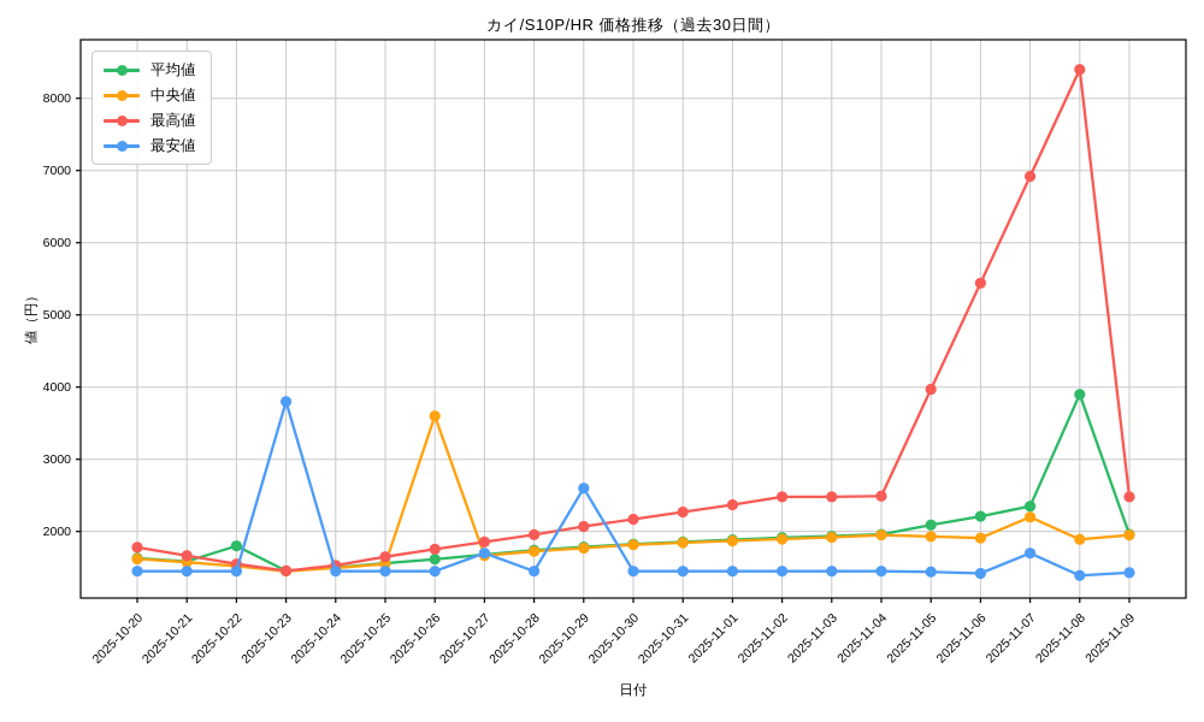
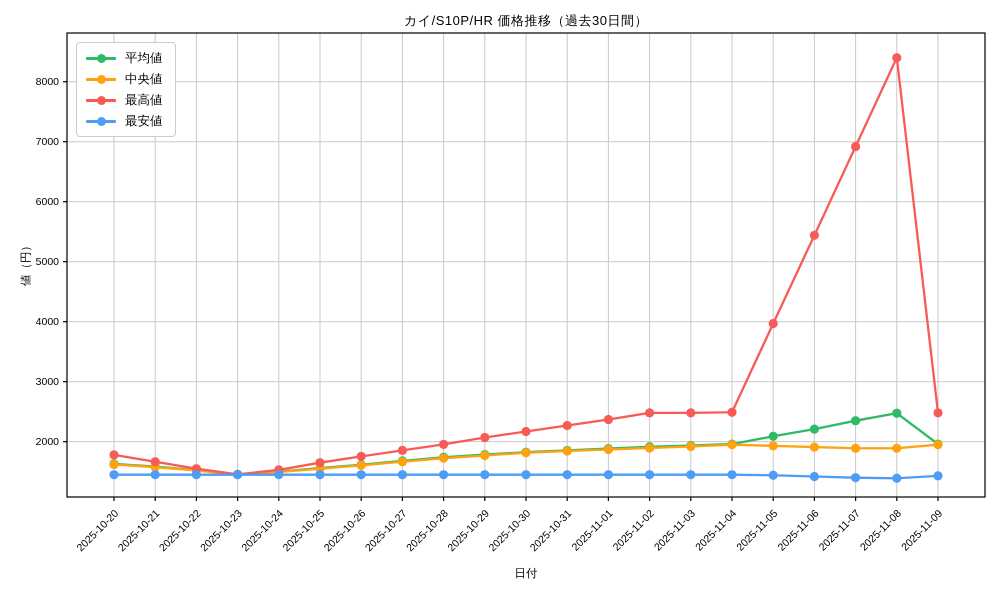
平均値/2025-10-22: 1800 -> 1500
最安値/2025-10-23: 3800 -> 1400
中央値/2025-10-26: 3600 -> 1600
最安値/2025-10-27: 1700 -> 1400
最安値/2025-10-29: 2600 -> 1400
中央値/2025-11-07: 2200 -> 1900
最安値/2025-11-07: 1700 -> 1400
平均値/2025-11-08: 3900 -> 2500
